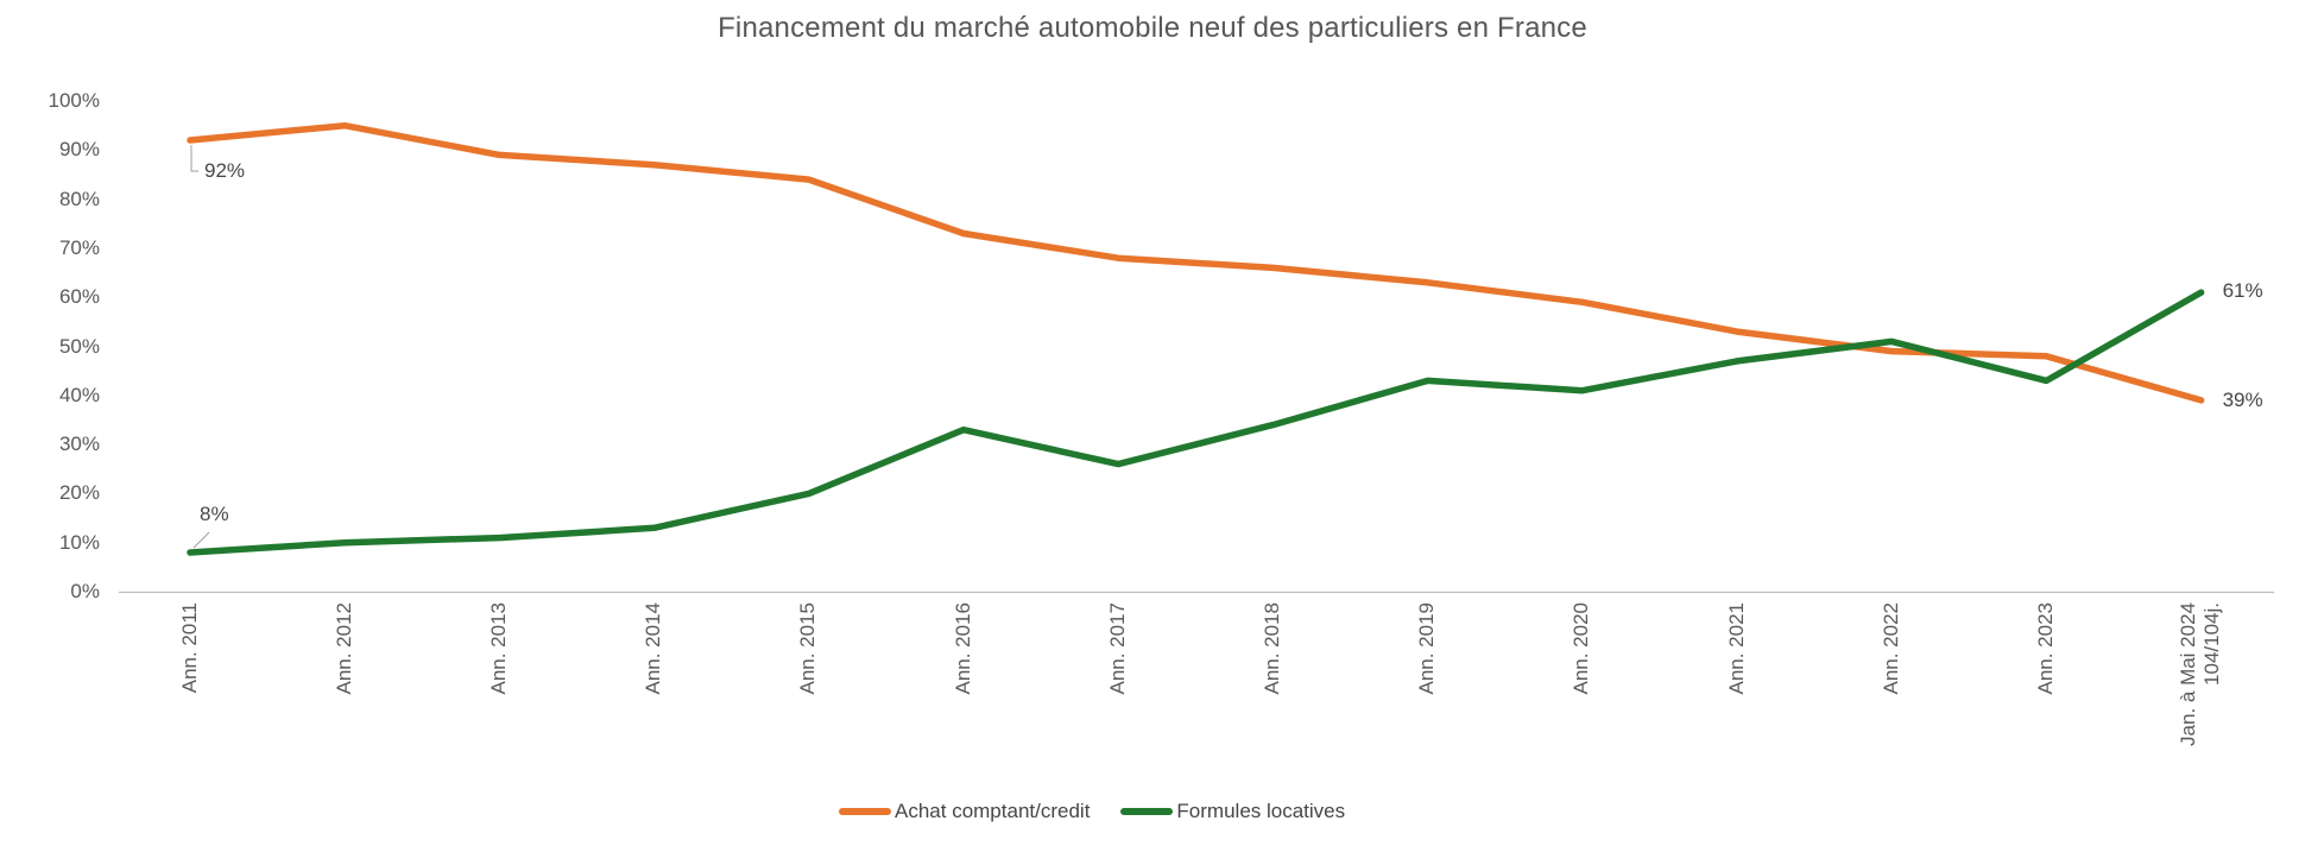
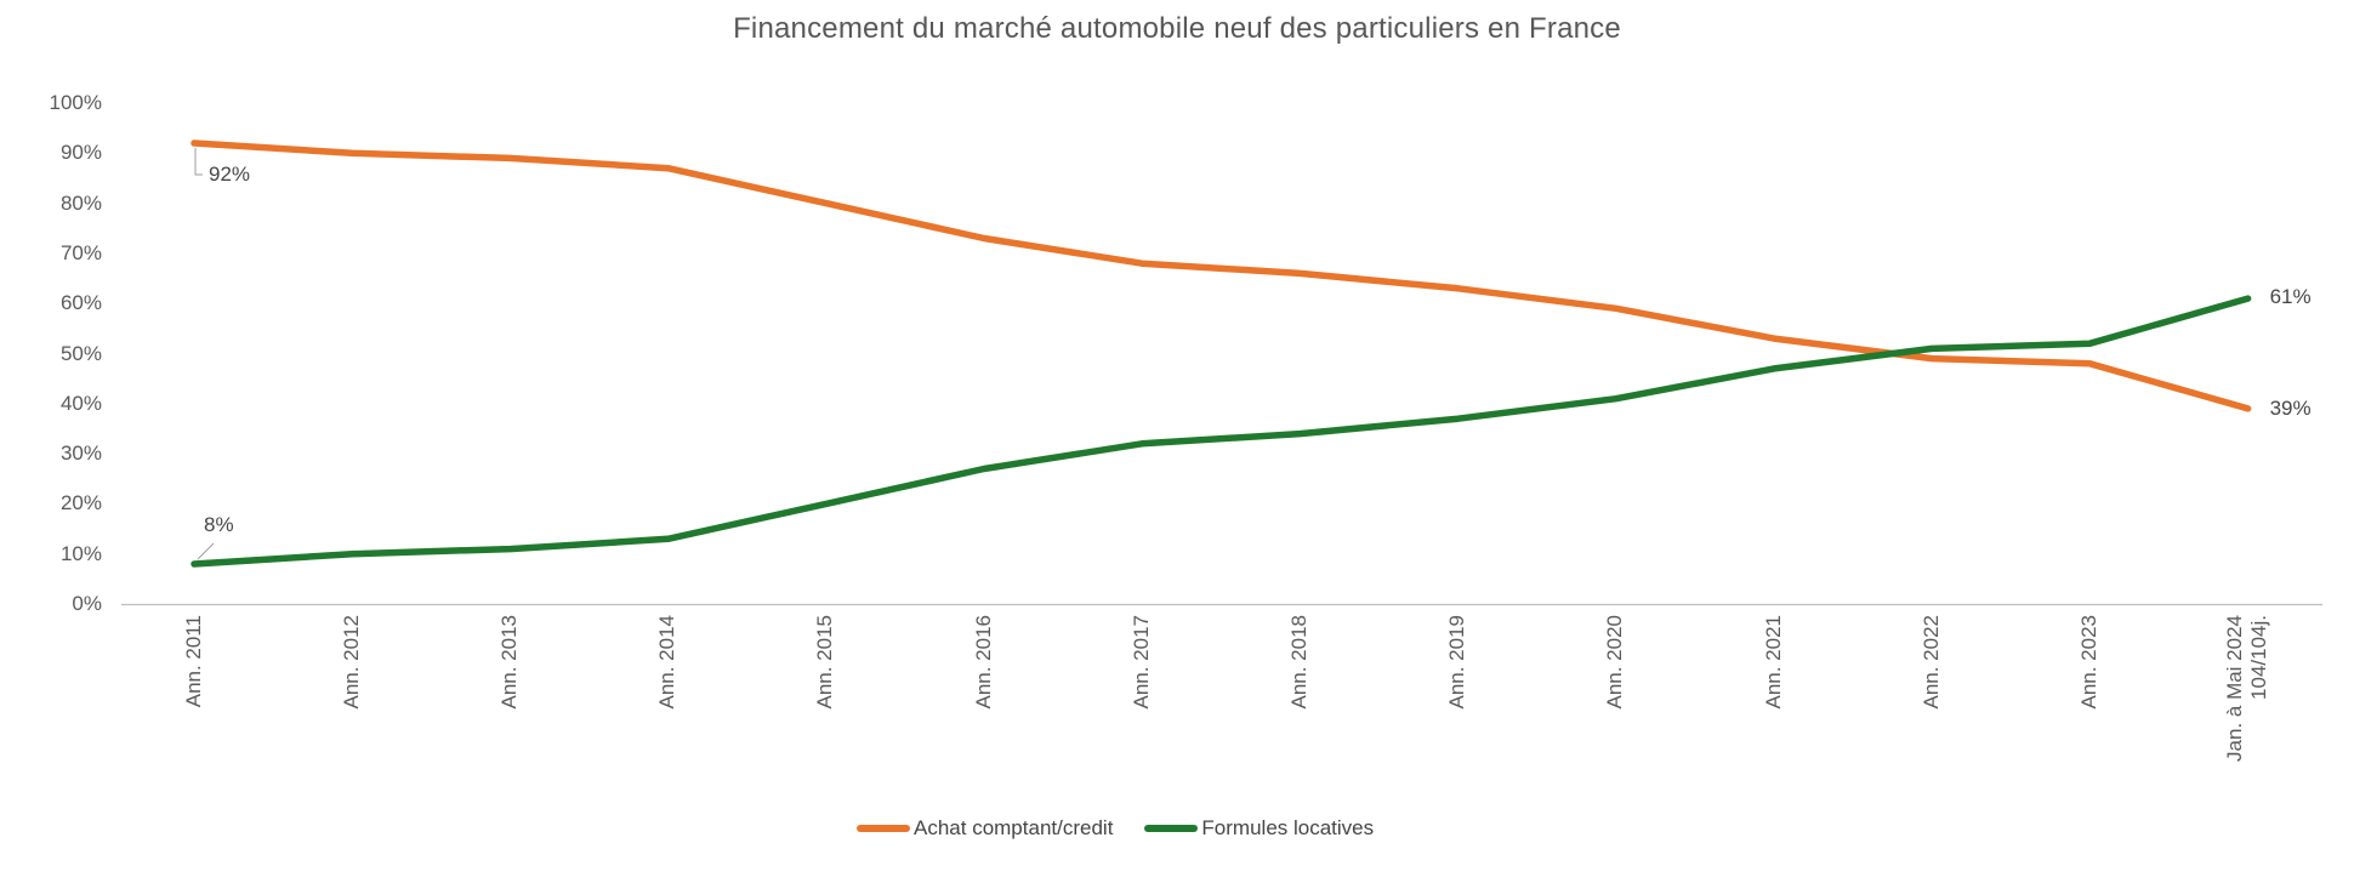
Achat comptant/credit/Ann. 2012: 95% -> 90%
Achat comptant/credit/Ann. 2015: 84% -> 80%
Formules locatives/Ann. 2016: 33% -> 27%
Formules locatives/Ann. 2017: 26% -> 32%
Formules locatives/Ann. 2019: 43% -> 37%
Formules locatives/Ann. 2023: 43% -> 52%
